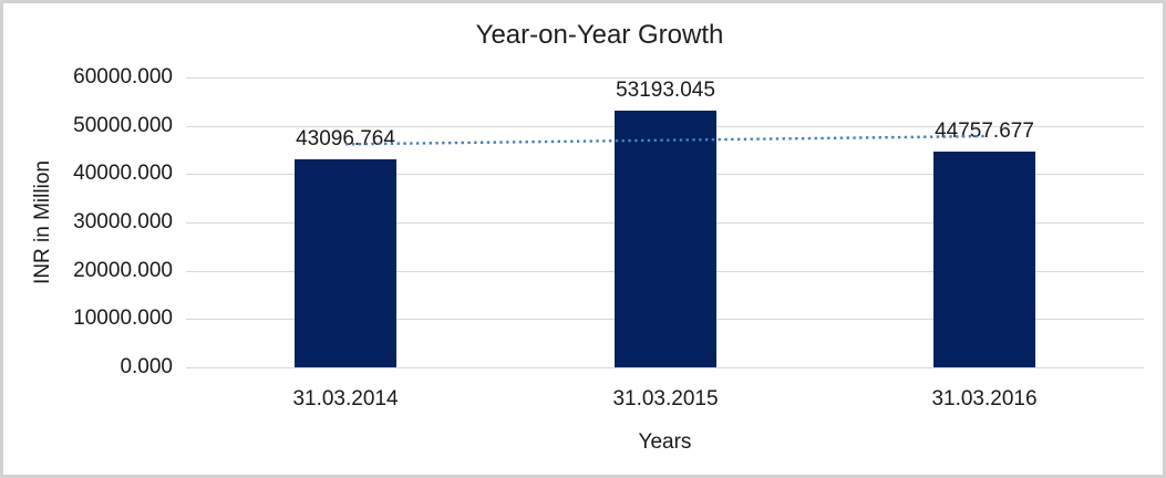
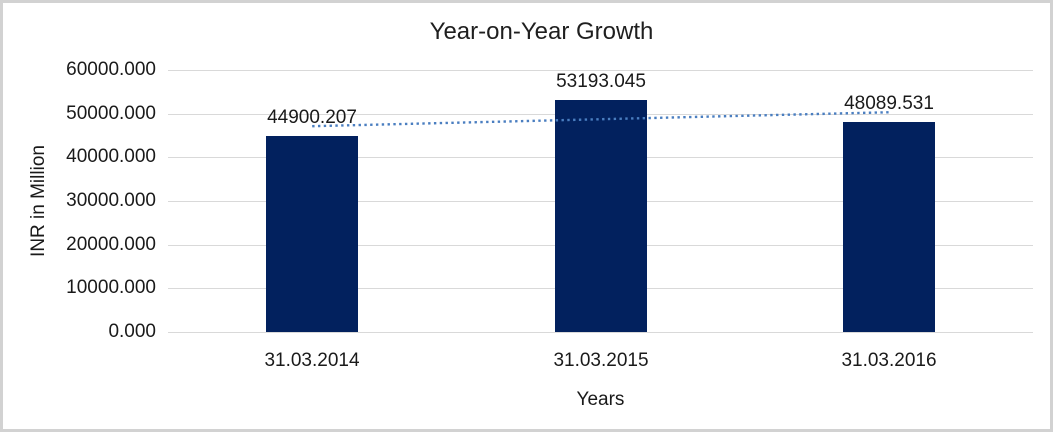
31.03.2014: 43096.764 -> 44900.207
31.03.2016: 44757.677 -> 48089.531
